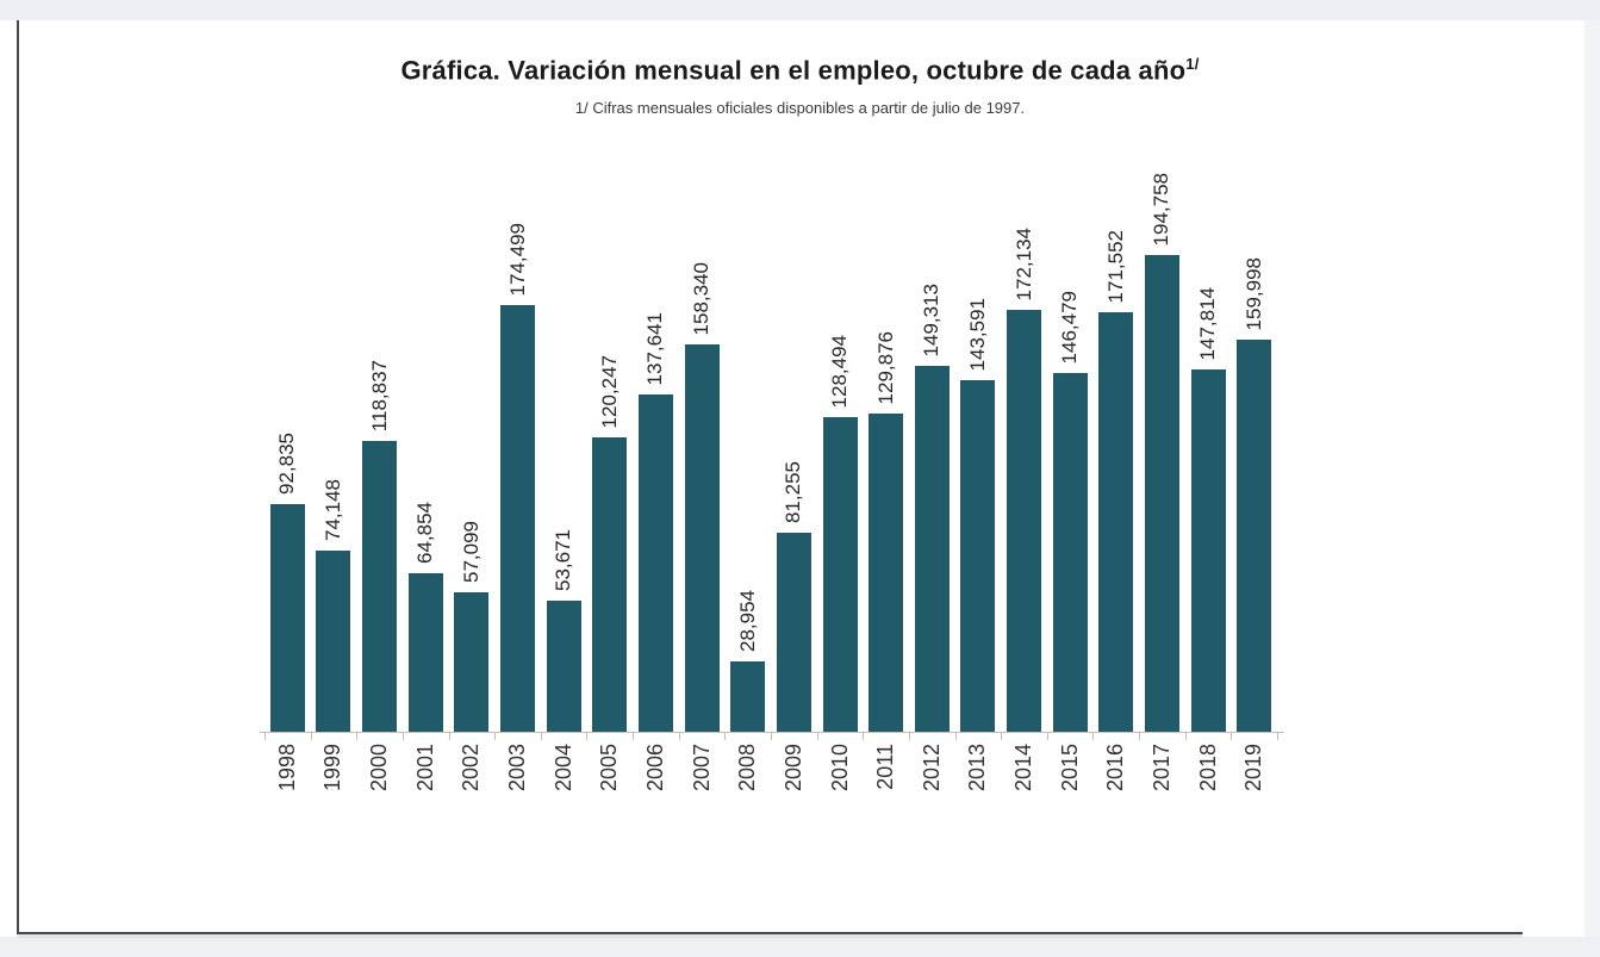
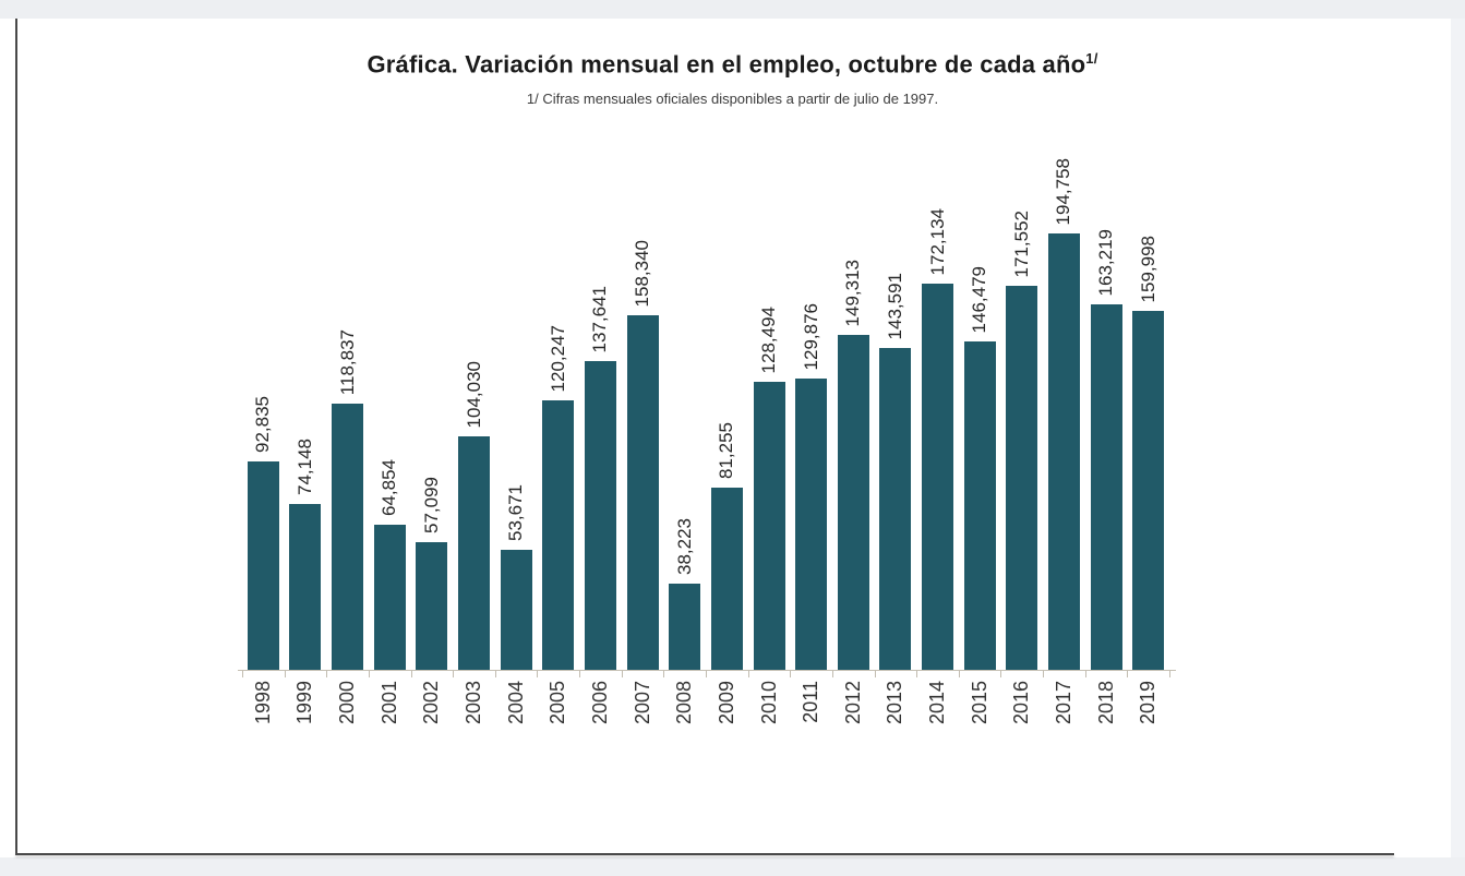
2003: 174,499 -> 104,030
2008: 28,954 -> 38,223
2018: 147,814 -> 163,219
